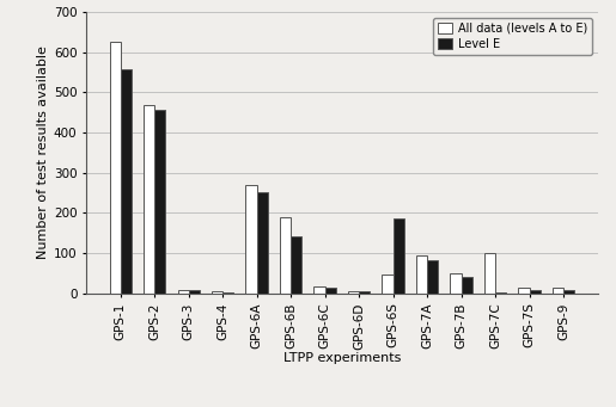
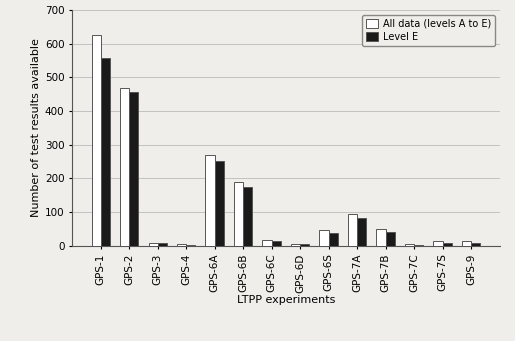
Level E/GPS-6B: 140 -> 173
Level E/GPS-6S: 185 -> 38
All data (levels A to E)/GPS-7C: 100 -> 4
